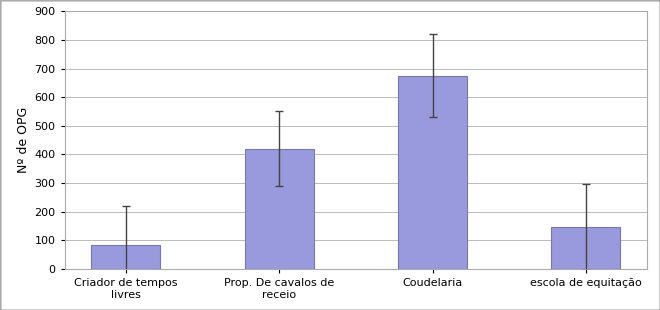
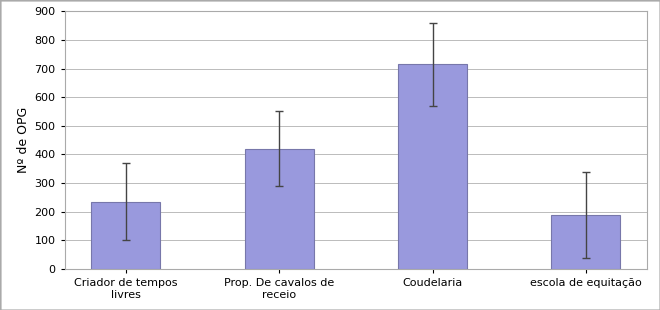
Criador de tempos livres: 85 -> 235
Coudelaria: 675 -> 715
escola de equitação: 148 -> 190
